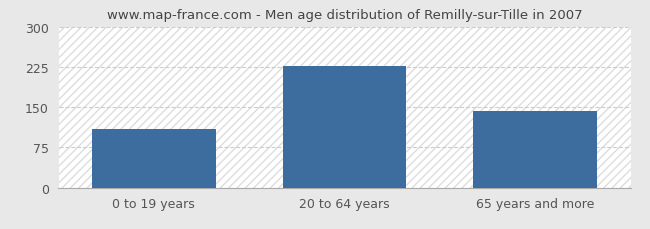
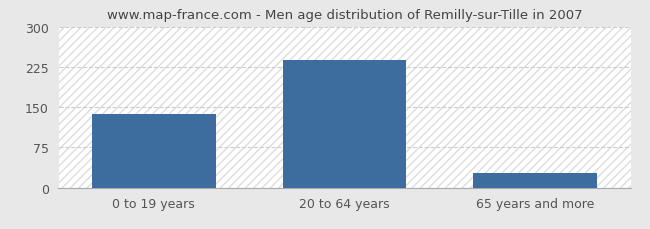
0 to 19 years: 110 -> 137
20 to 64 years: 226 -> 238
65 years and more: 142 -> 28
